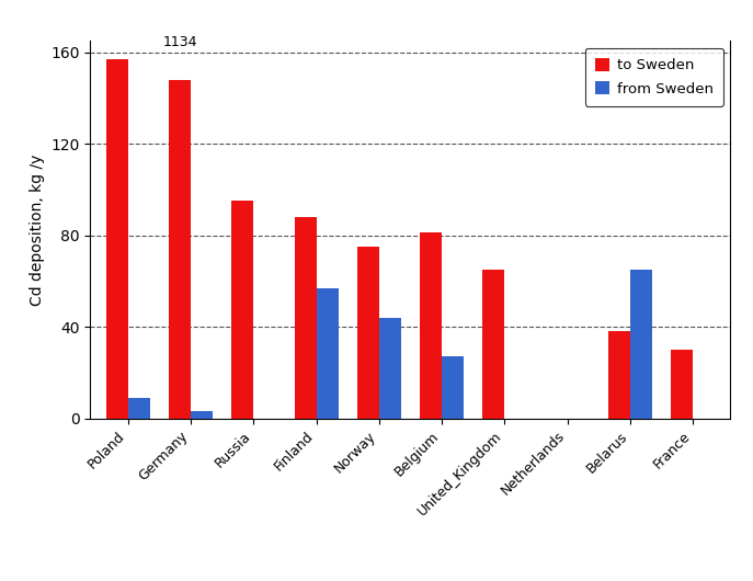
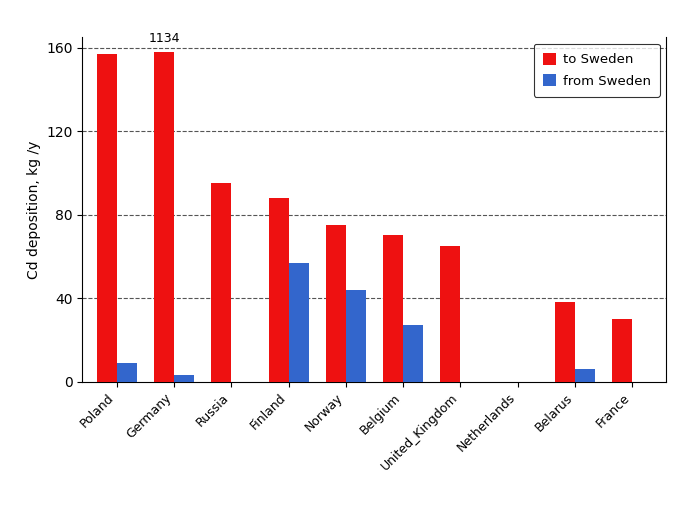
to Sweden/Germany: 148 -> 158
to Sweden/Belgium: 81 -> 70
from Sweden/Belarus: 65 -> 6
